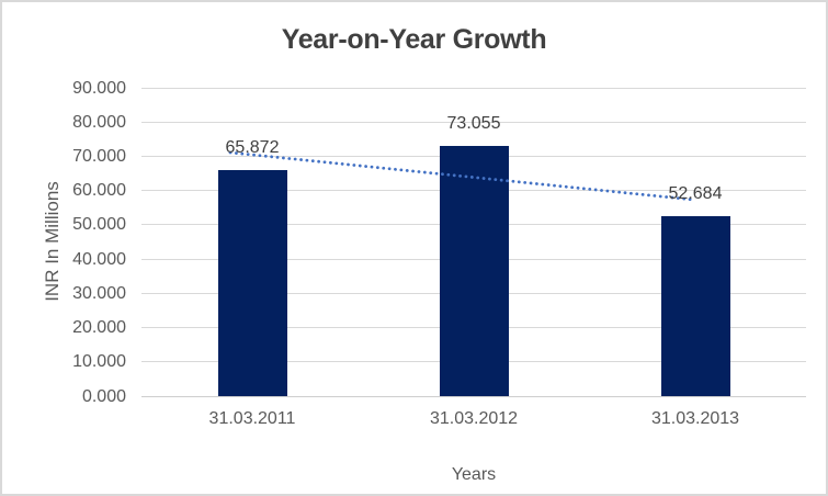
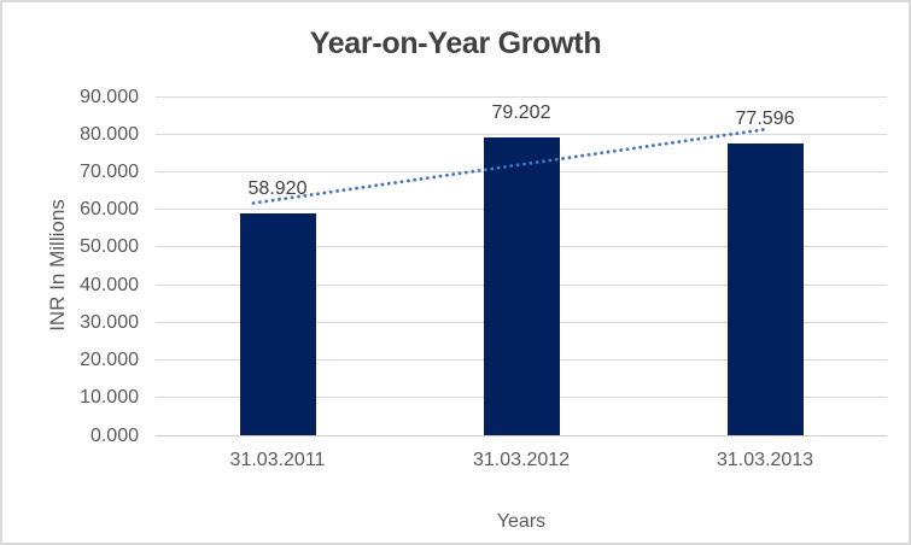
31.03.2011: 65.872 -> 58.920
31.03.2012: 73.055 -> 79.202
31.03.2013: 52.684 -> 77.596
